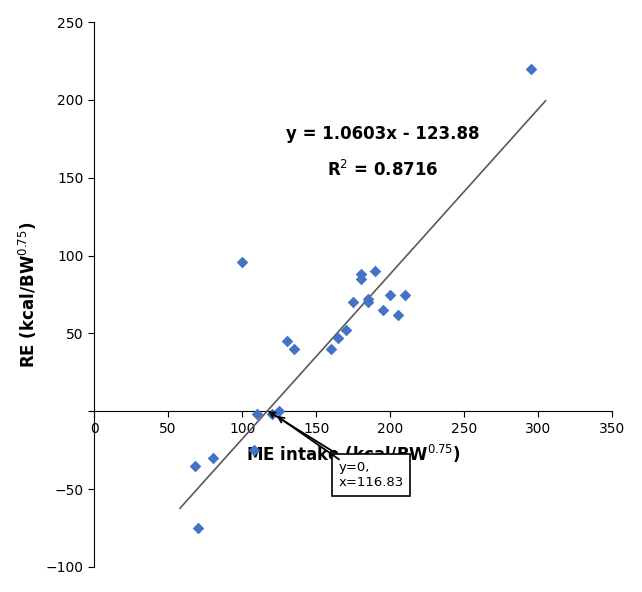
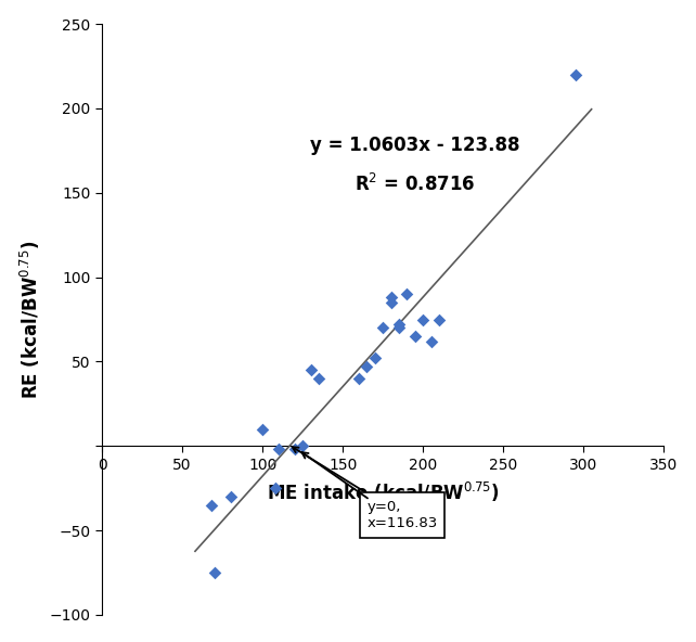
100: 96 -> 10
